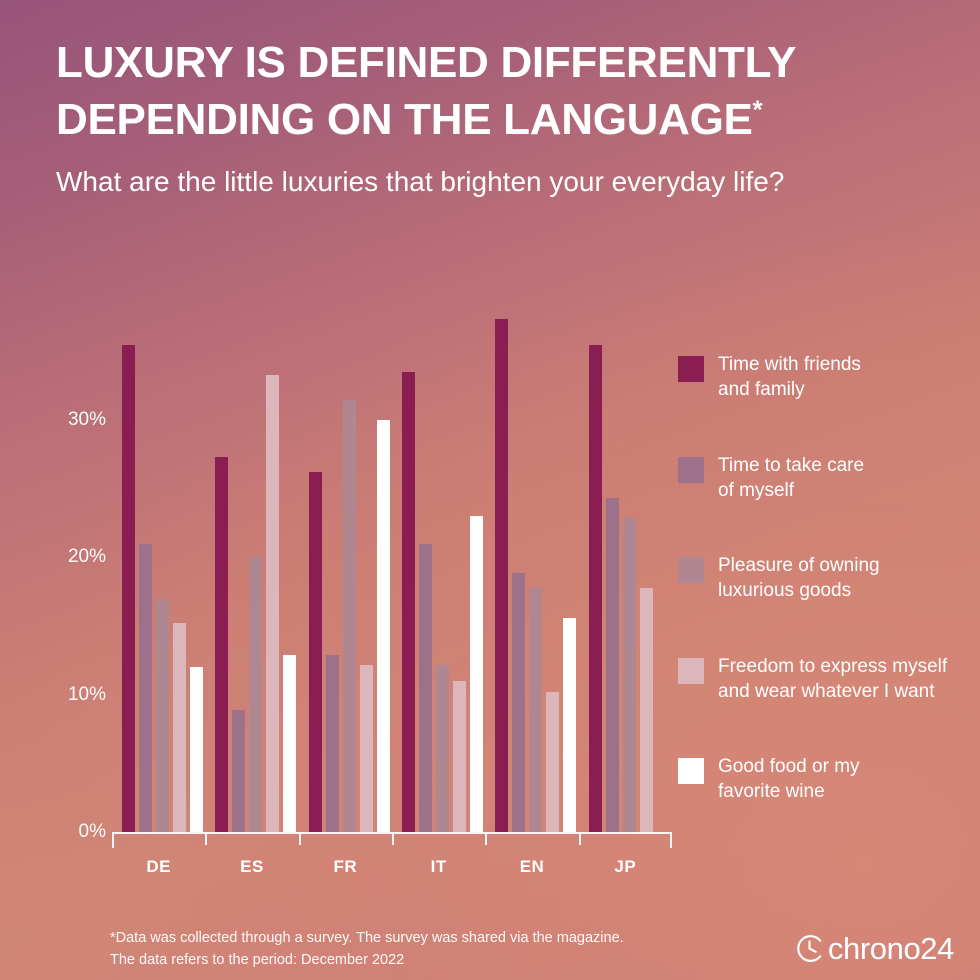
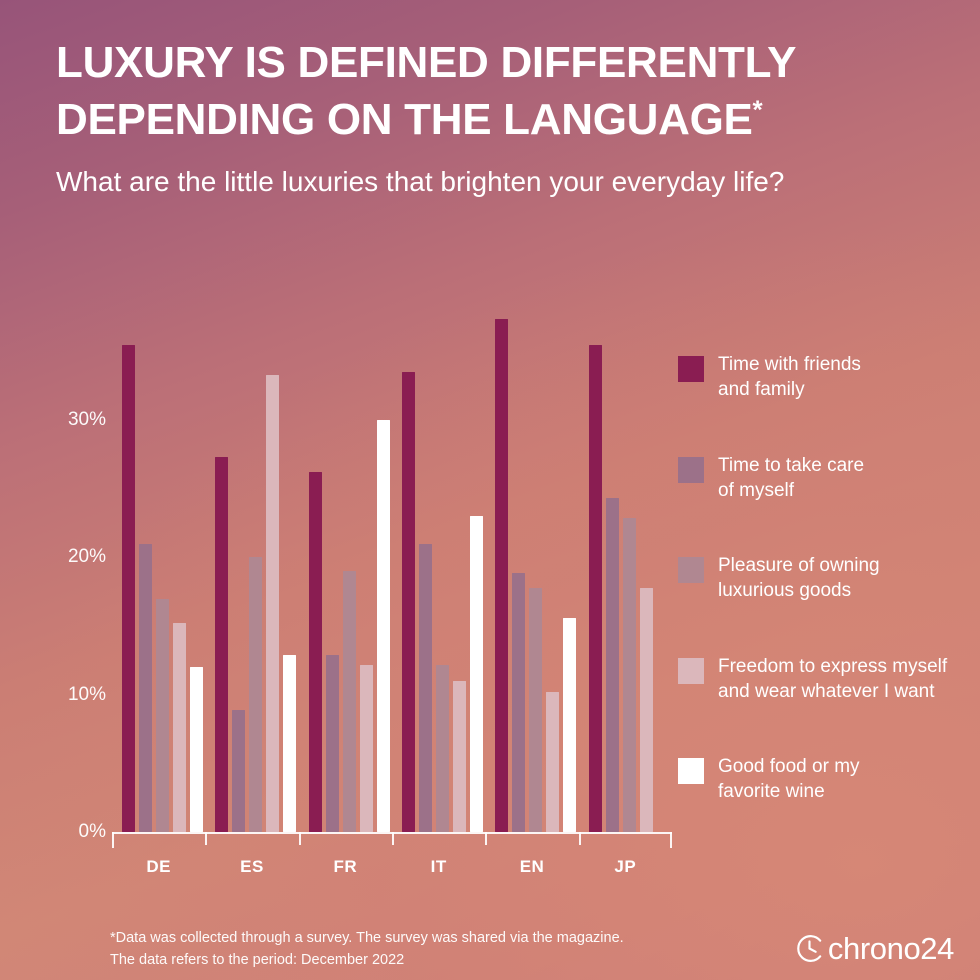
Pleasure of owning luxurious goods/FR: 31.5% -> 19.0%
